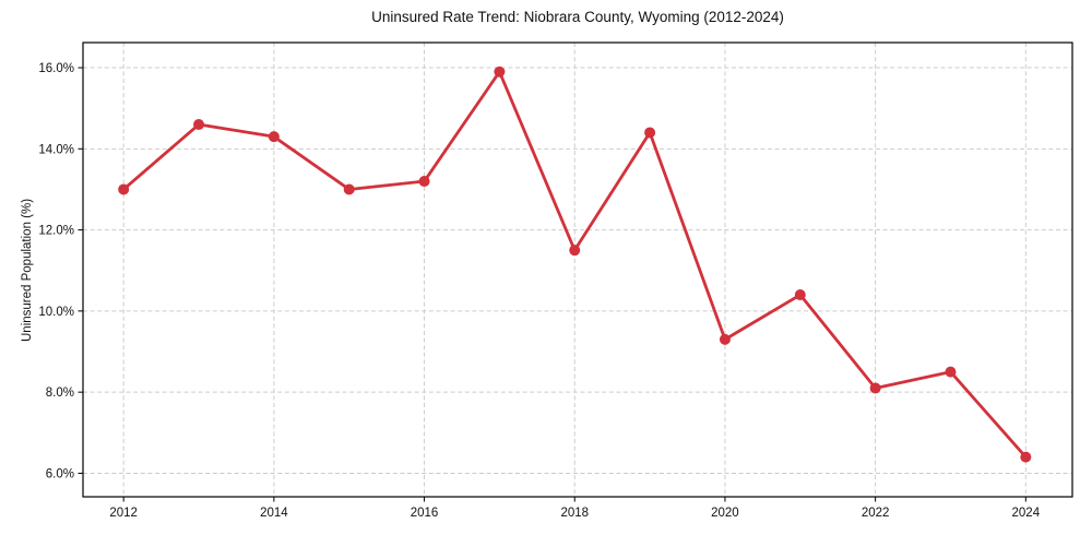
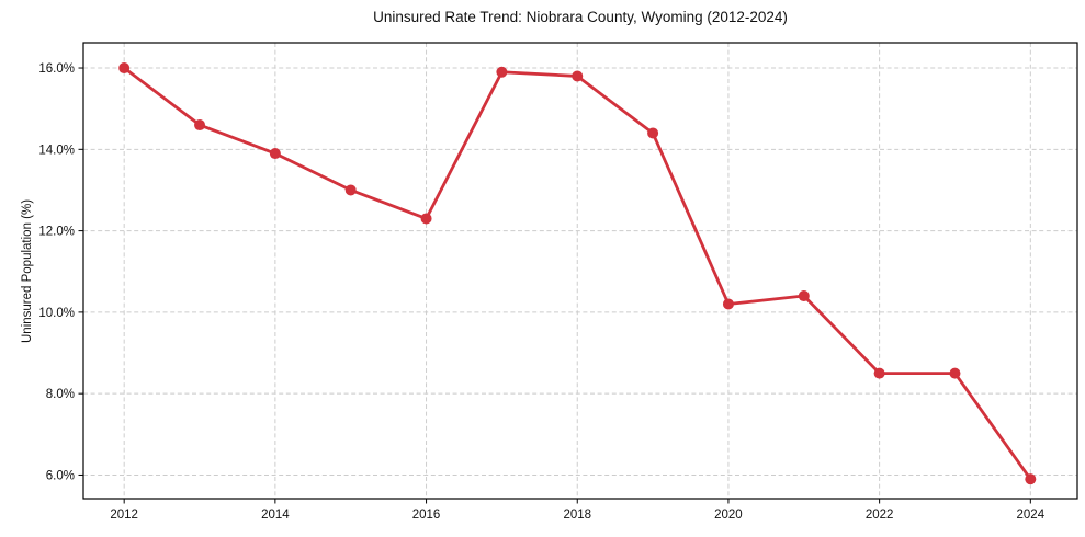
2012: 13.0% -> 16.0%
2014: 14.3% -> 13.9%
2016: 13.2% -> 12.3%
2018: 11.5% -> 15.8%
2020: 9.3% -> 10.2%
2022: 8.1% -> 8.5%
2024: 6.4% -> 5.9%
